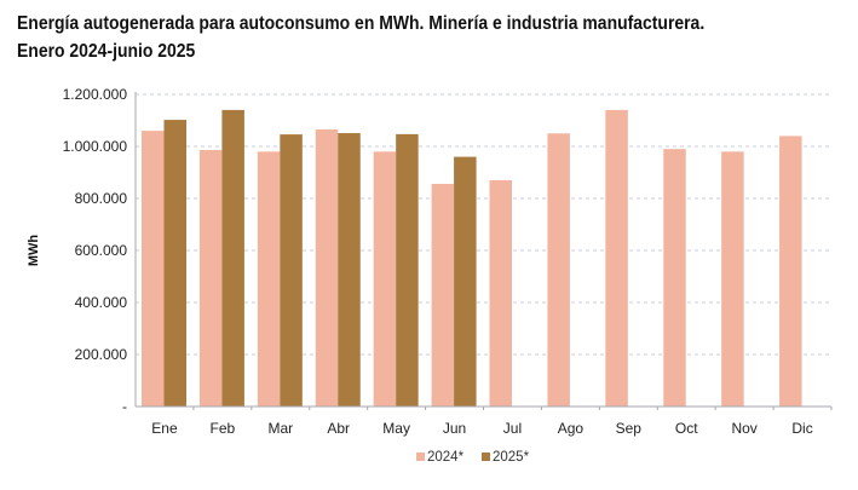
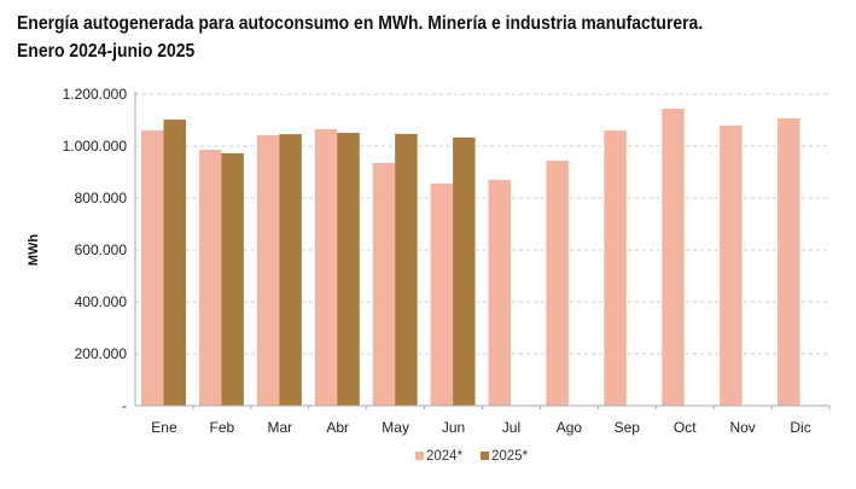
2025*/Feb: 1140000 -> 970000
2024*/Mar: 980000 -> 1040000
2024*/May: 980000 -> 940000
2025*/Jun: 960000 -> 1030000
2024*/Ago: 1050000 -> 940000
2024*/Sep: 1140000 -> 1060000
2024*/Oct: 990000 -> 1140000
2024*/Nov: 980000 -> 1080000
2024*/Dic: 1040000 -> 1110000
